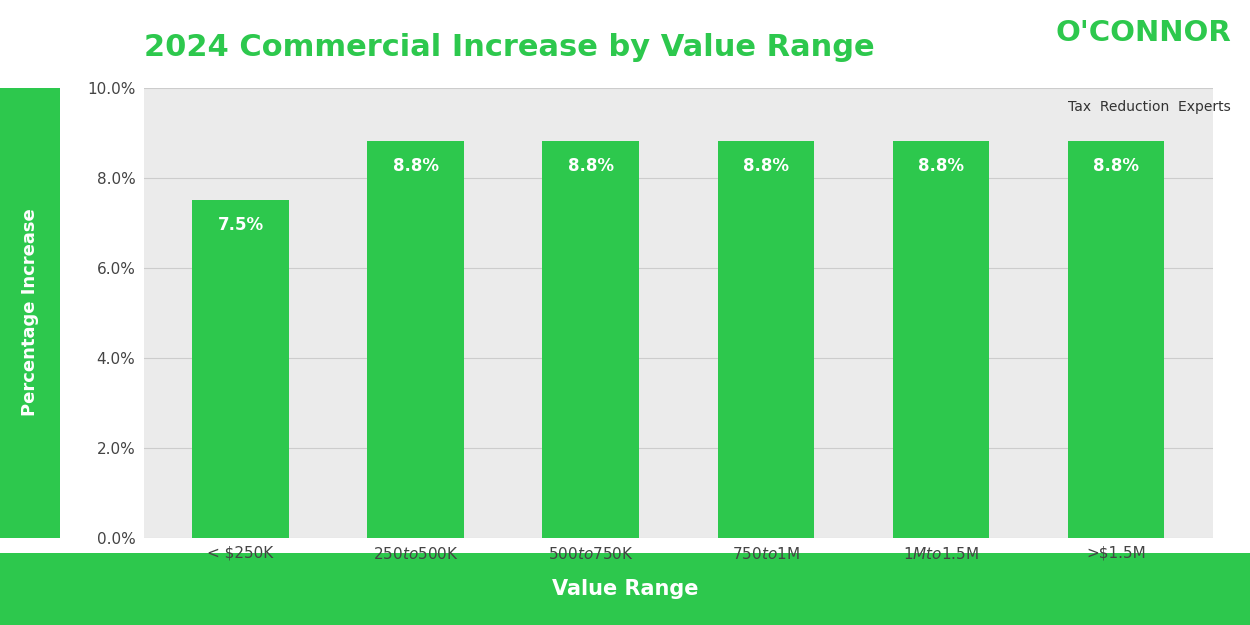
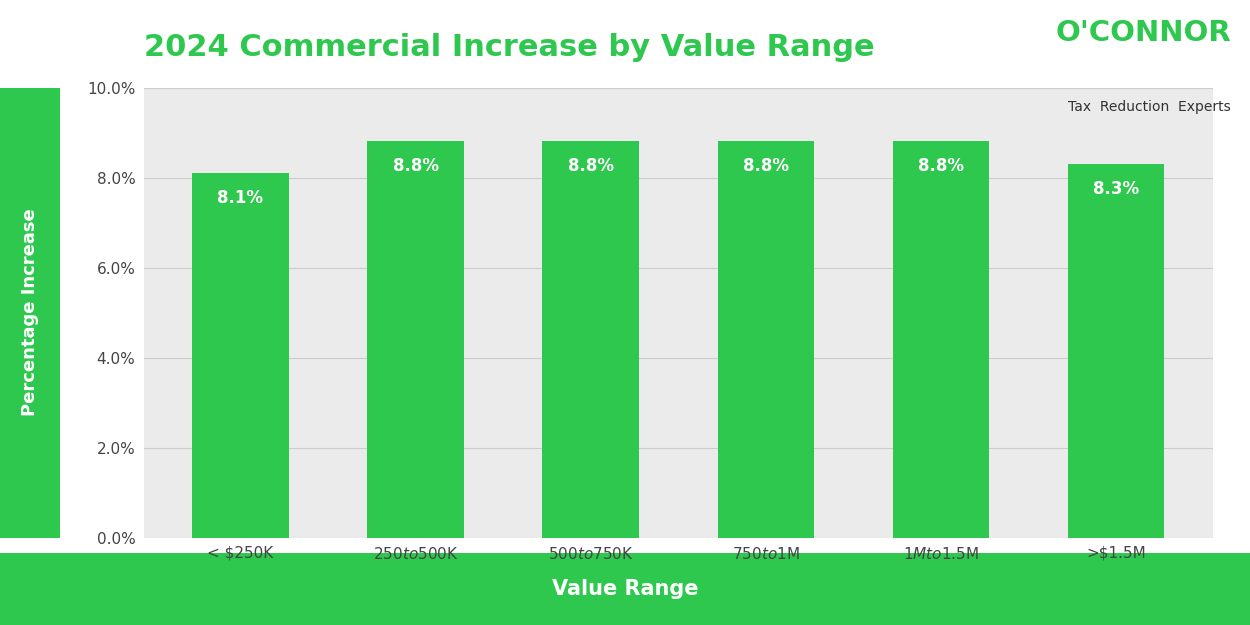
< $250K: 7.5% -> 8.1%
>$1.5M: 8.8% -> 8.3%
